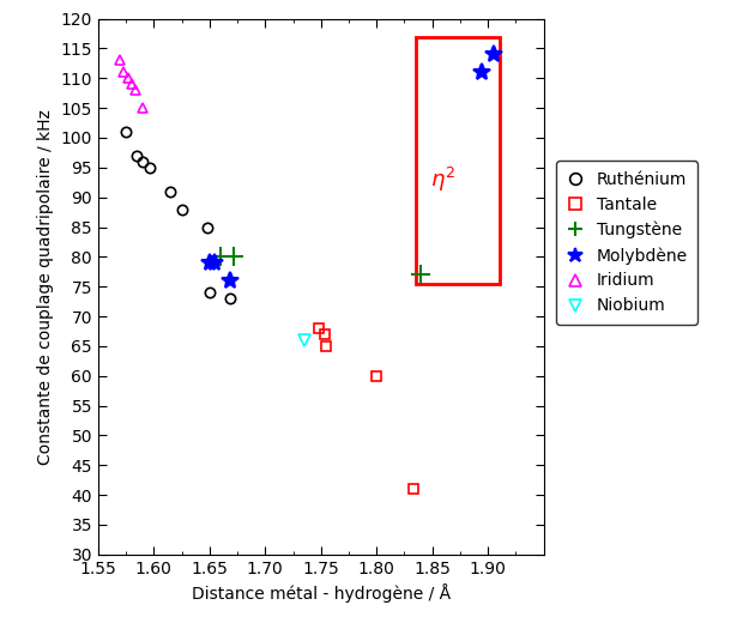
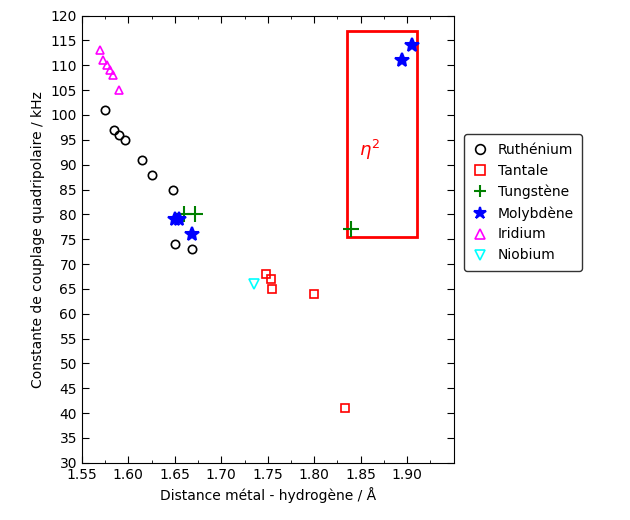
Tantale/1.80: 60 -> 64
